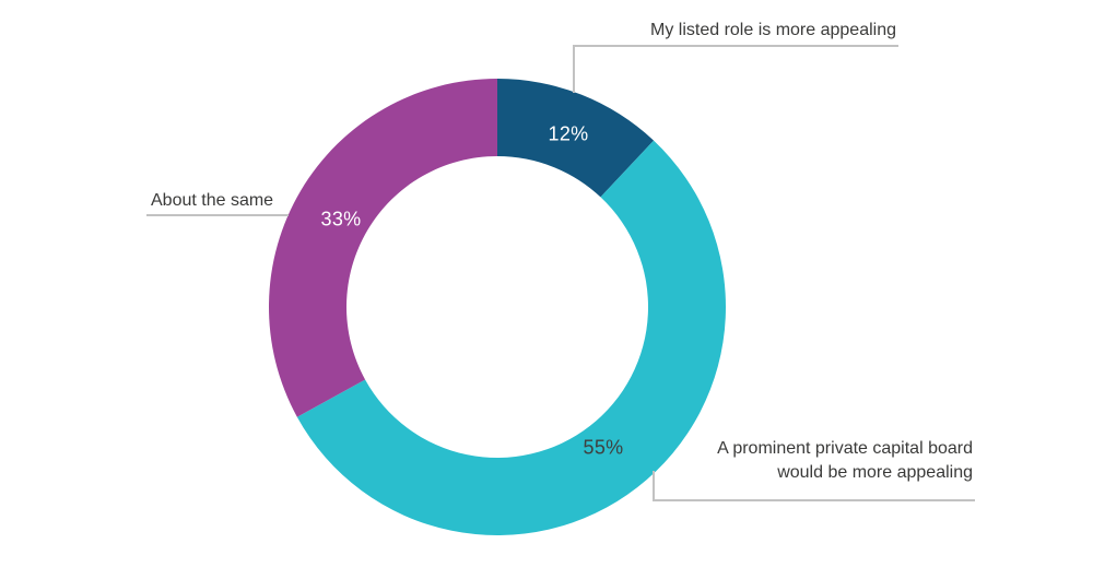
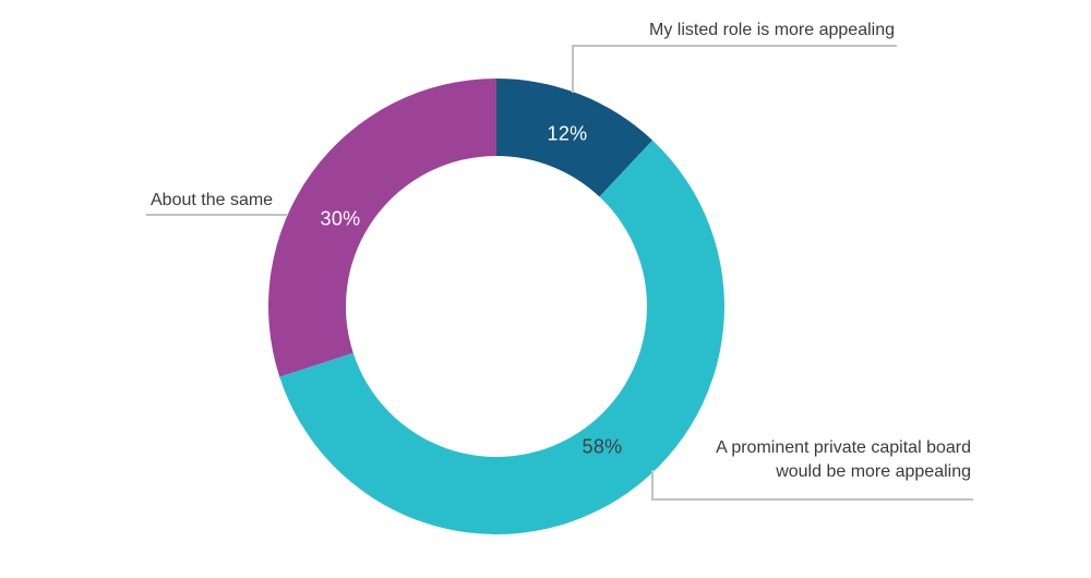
A prominent private capital board would be more appealing: 55% -> 58%
About the same: 33% -> 30%
